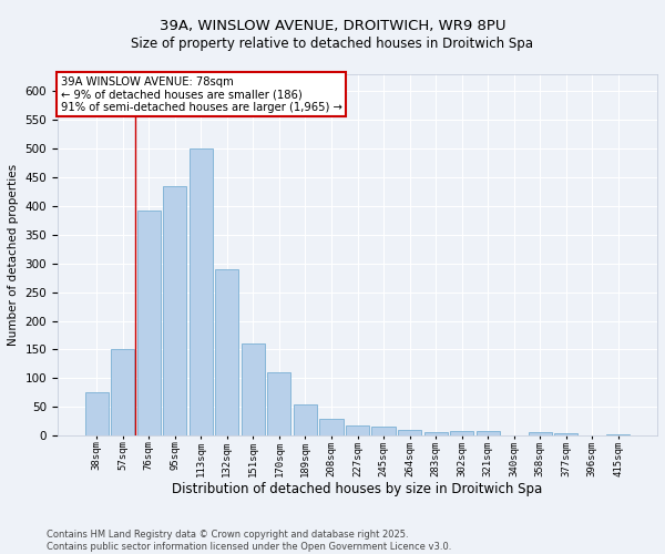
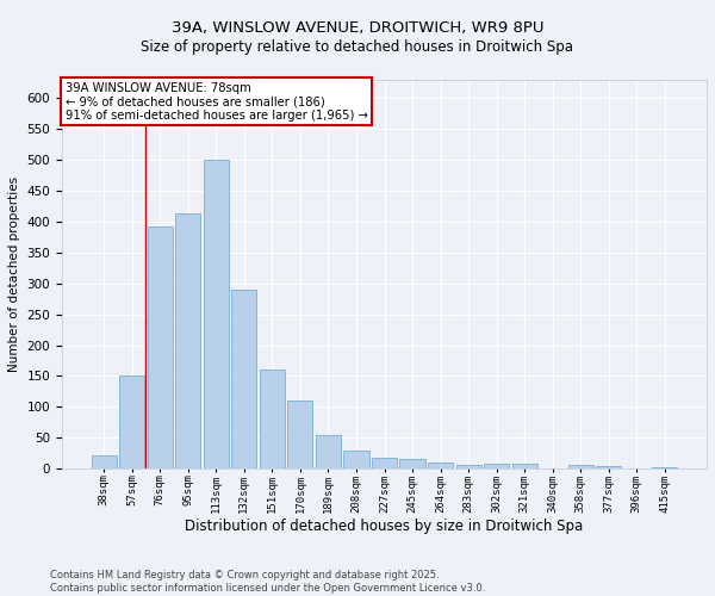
38sqm: 76 -> 22
95sqm: 434 -> 413
